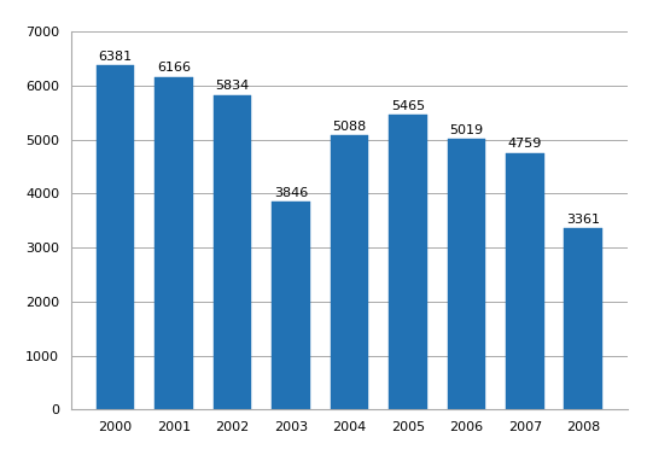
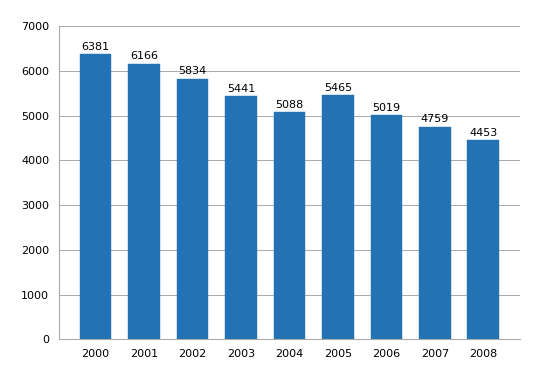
2003: 3846 -> 5441
2008: 3361 -> 4453
